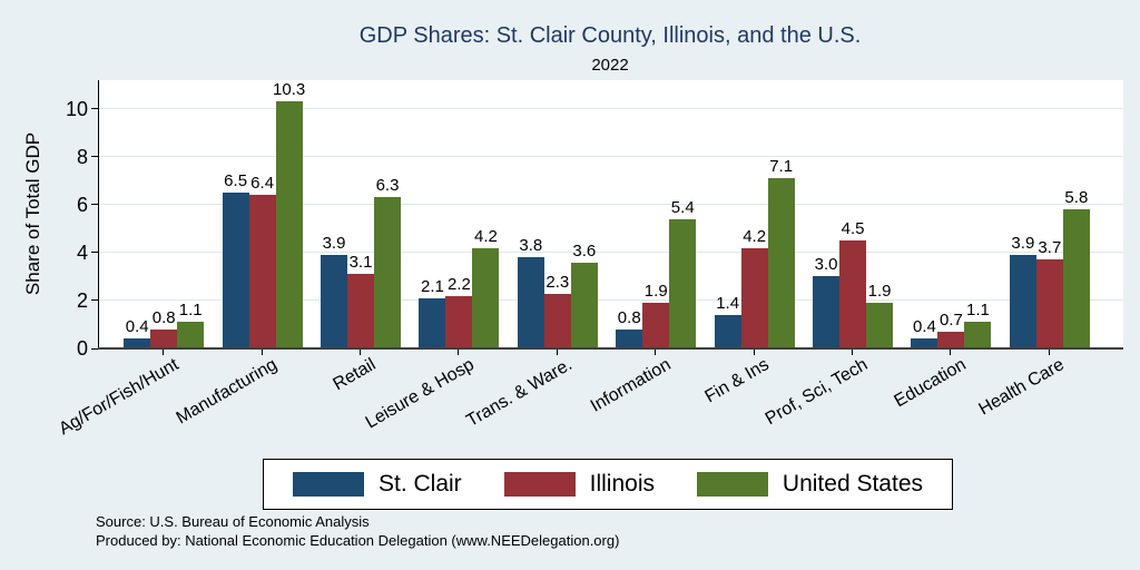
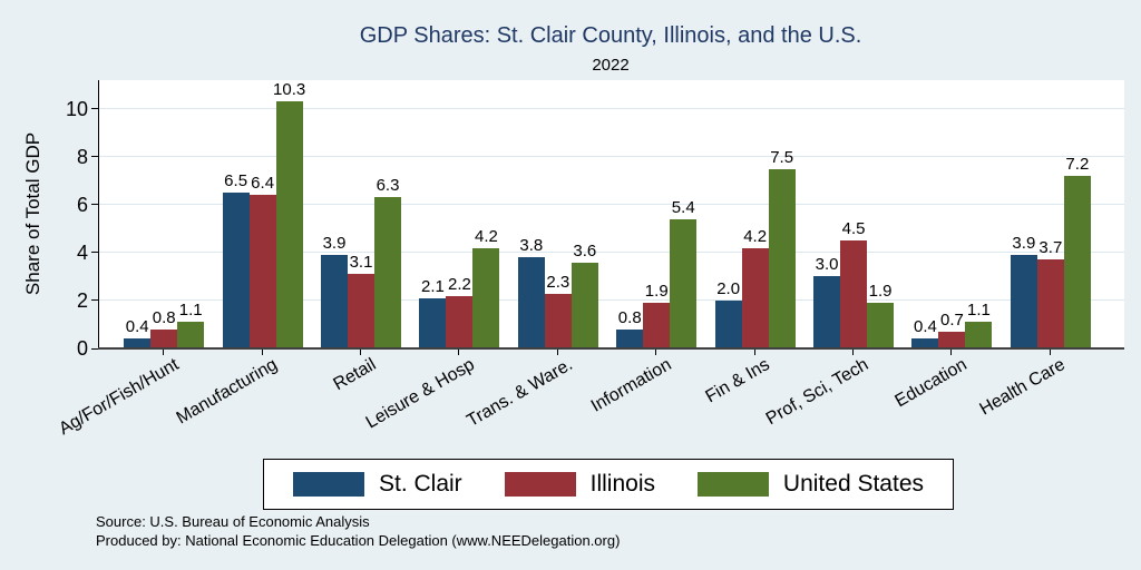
St. Clair/Fin & Ins: 1.4 -> 2.0
United States/Fin & Ins: 7.1 -> 7.5
United States/Health Care: 5.8 -> 7.2
